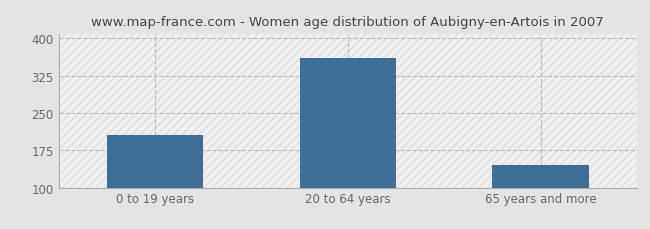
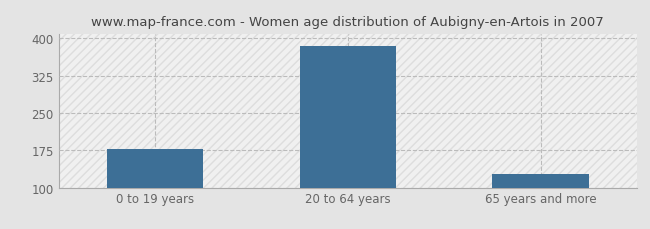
0 to 19 years: 205 -> 178
20 to 64 years: 360 -> 385
65 years and more: 145 -> 128
